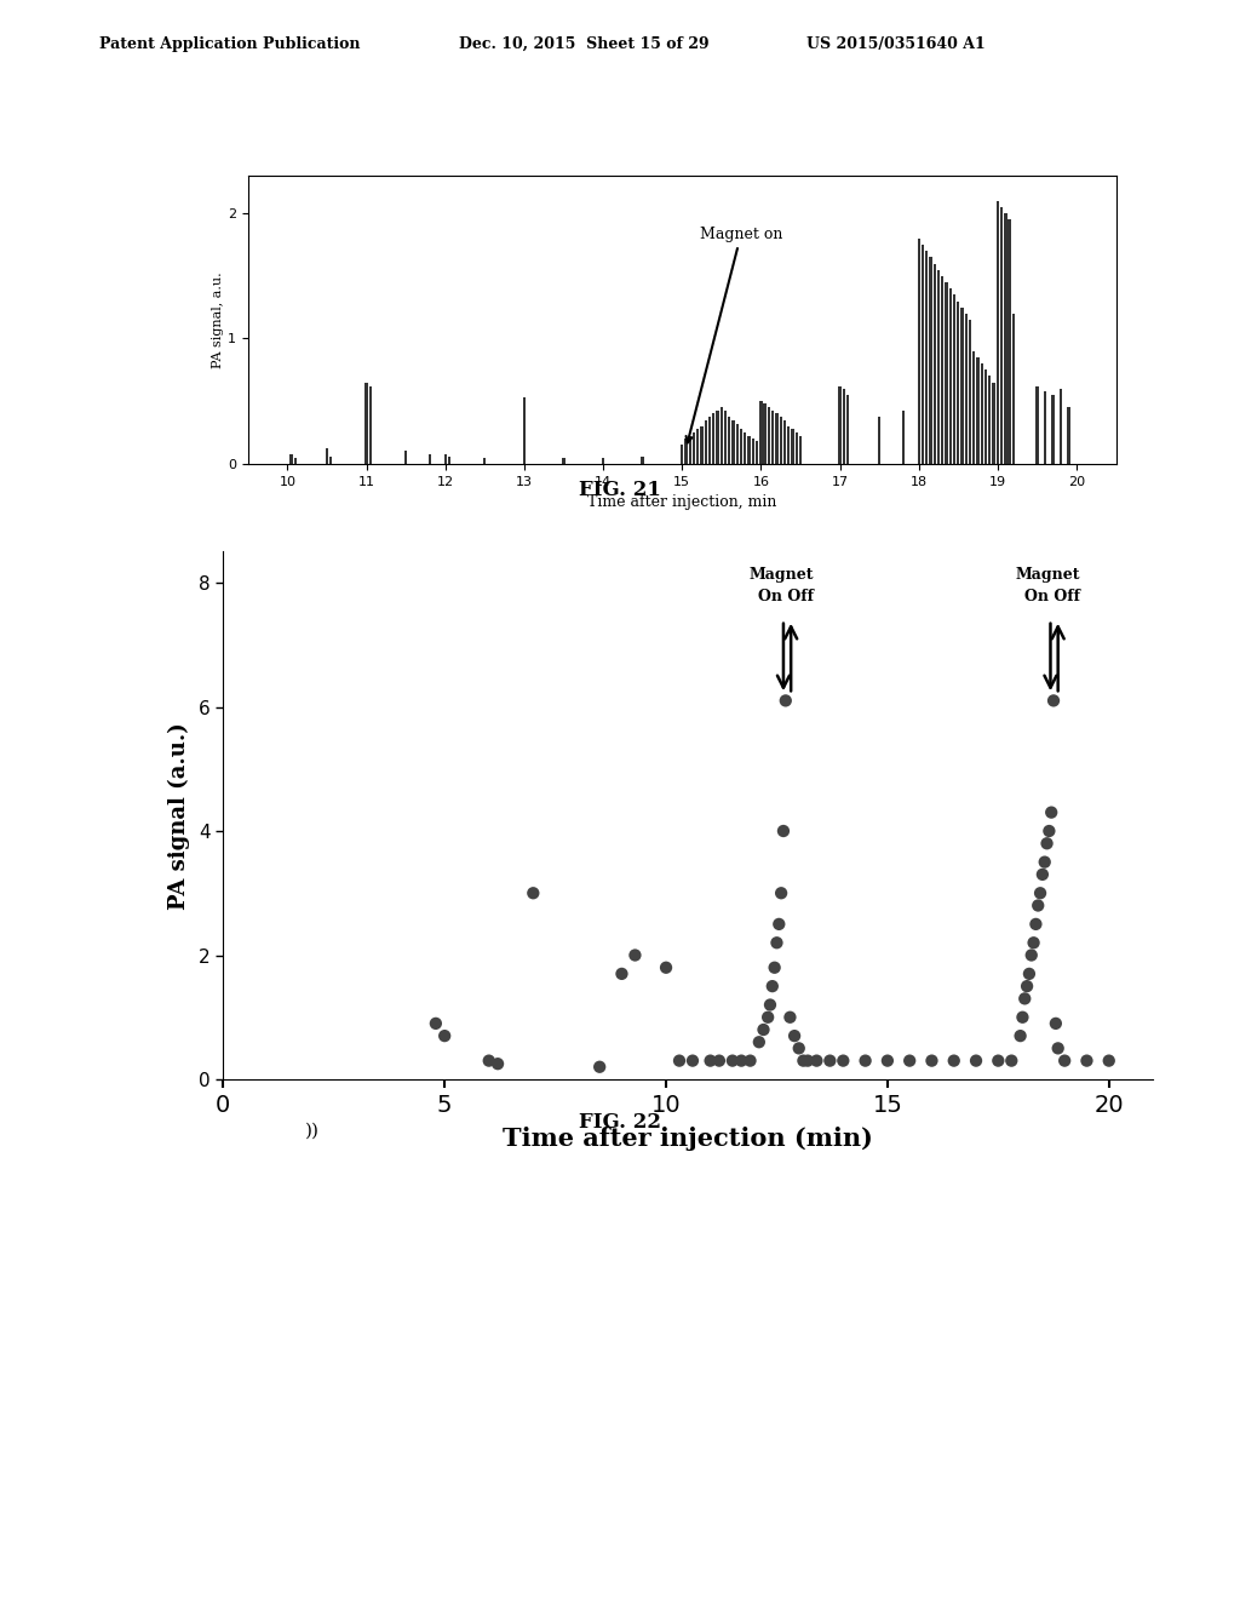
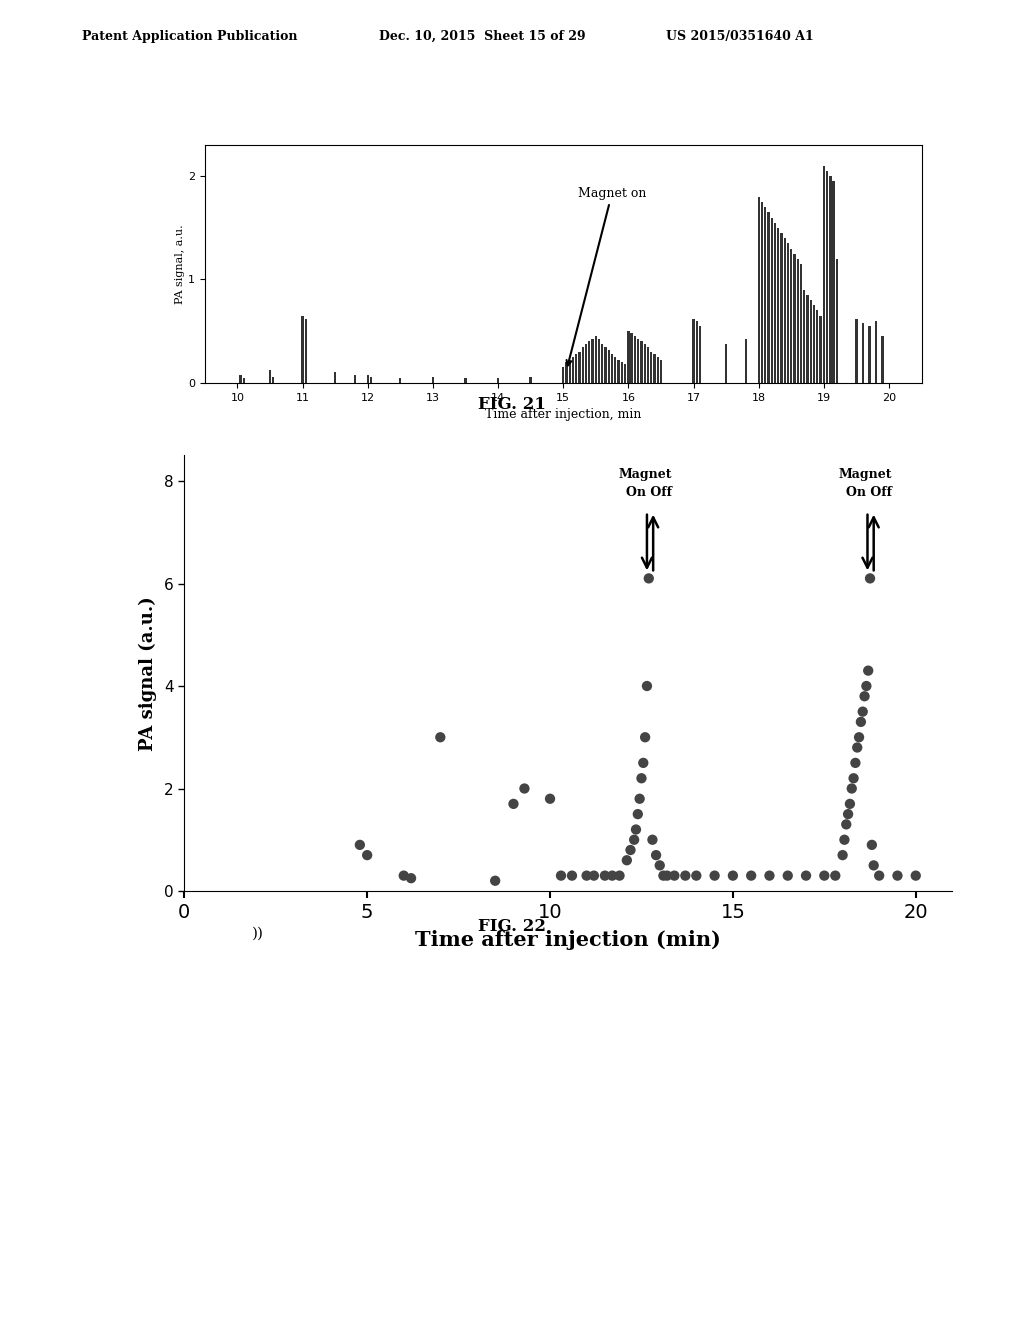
13: 0.53 -> 0.06
